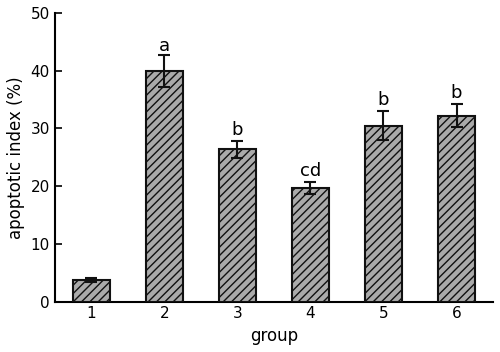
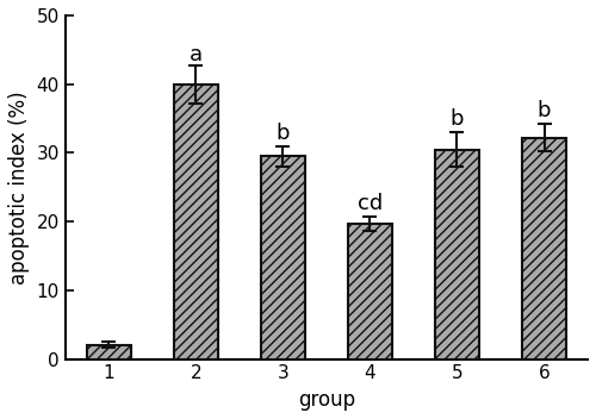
1: 3.8 -> 2.1
3: 26.4 -> 29.5
